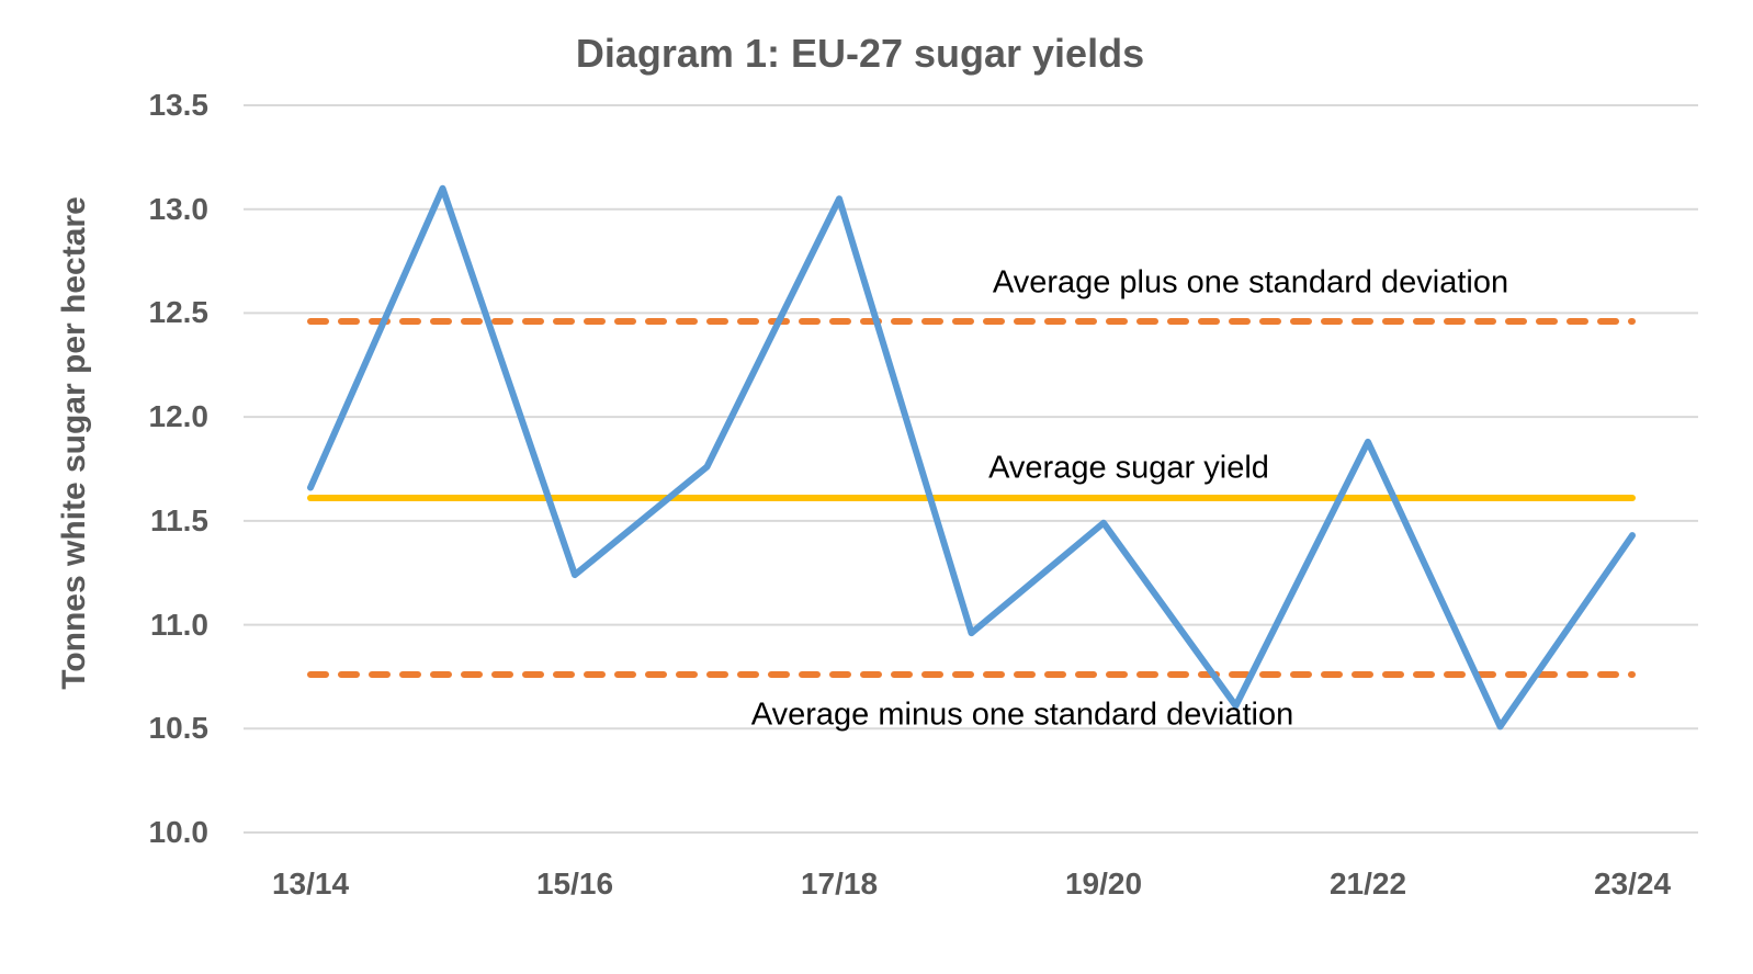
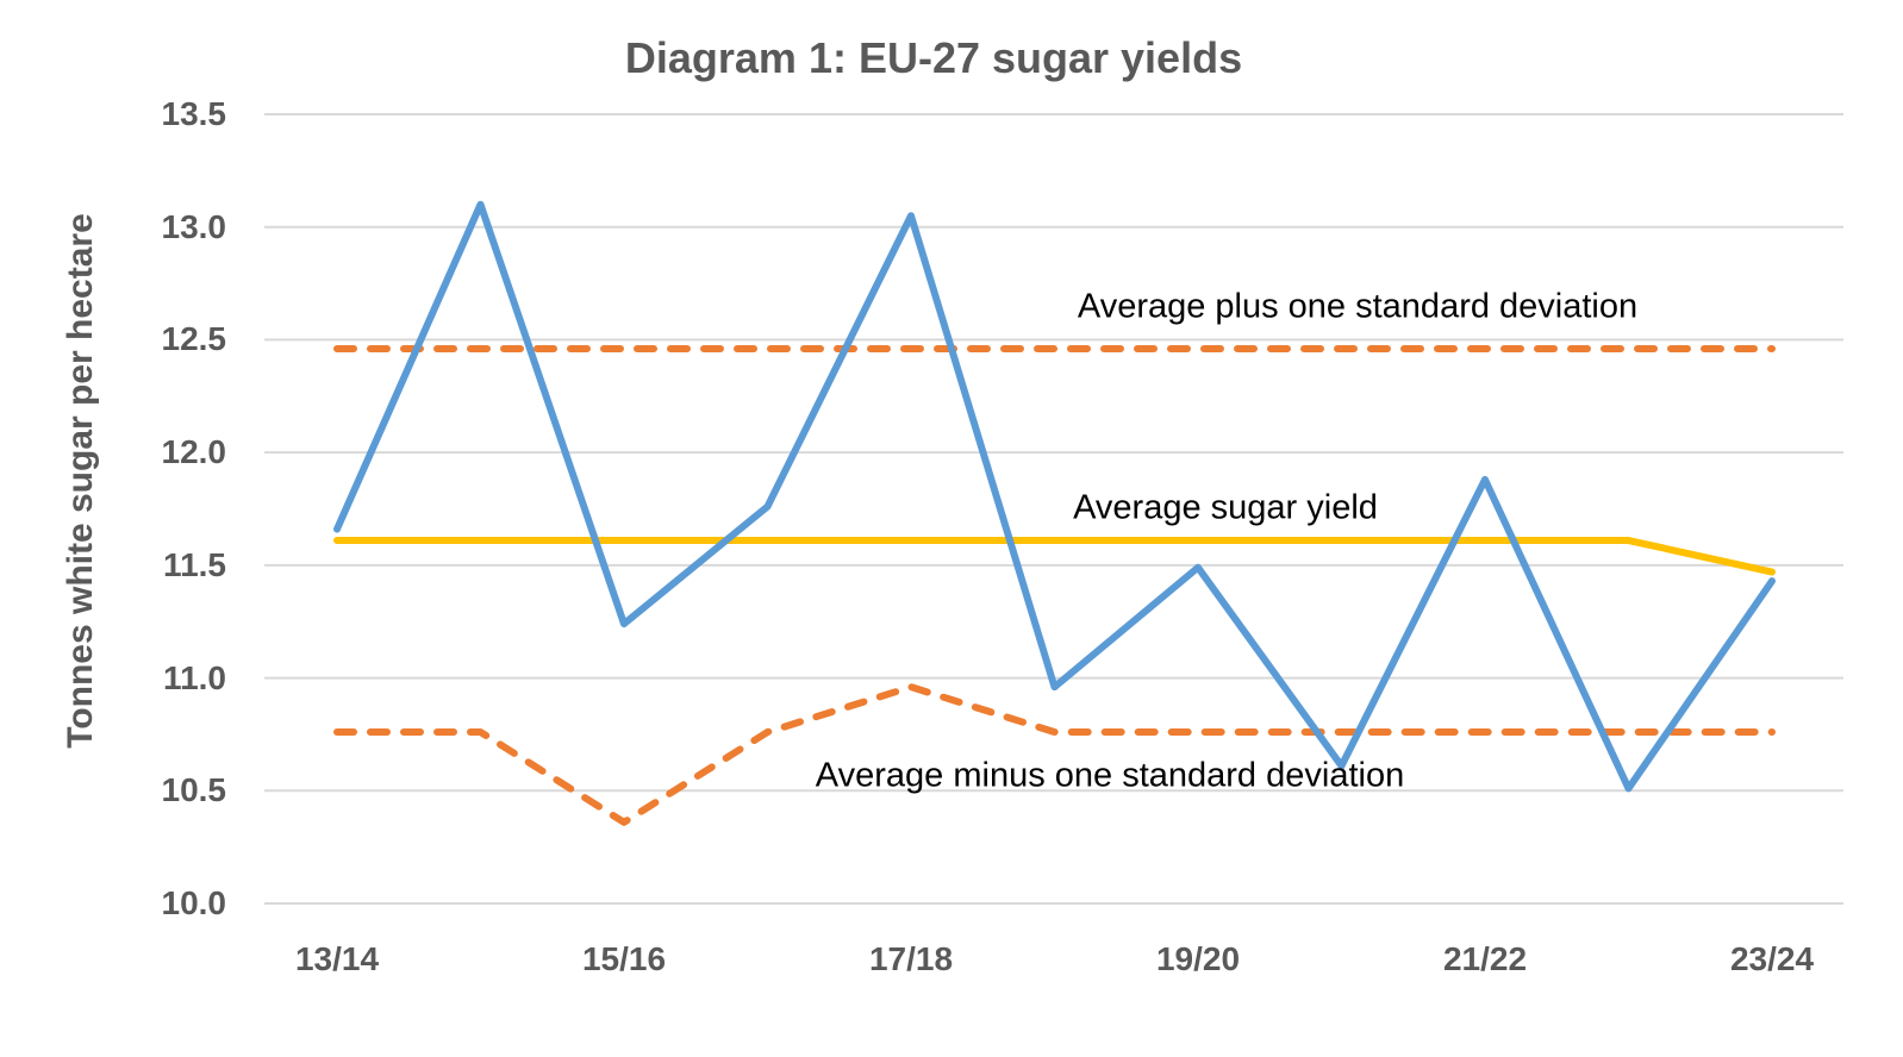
Average minus one standard deviation/15/16: 10.76 -> 10.36
Average minus one standard deviation/17/18: 10.76 -> 10.96
Average sugar yield/23/24: 11.61 -> 11.47
